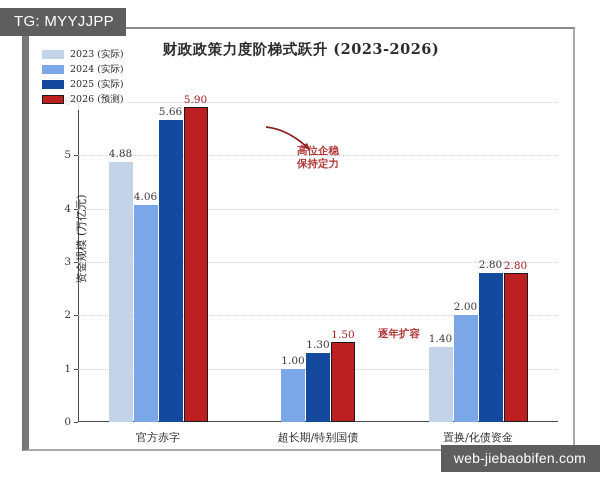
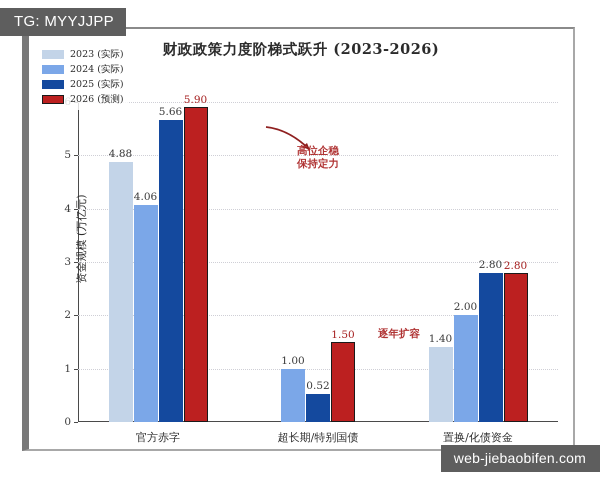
2025 (实际)/超长期/特别国债: 1.30 -> 0.52
